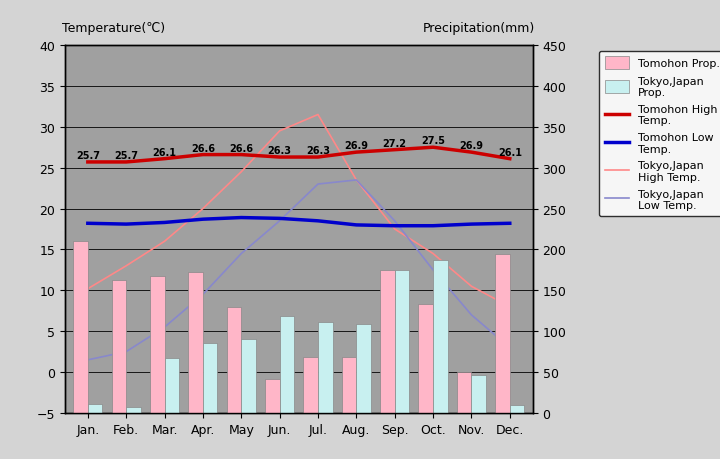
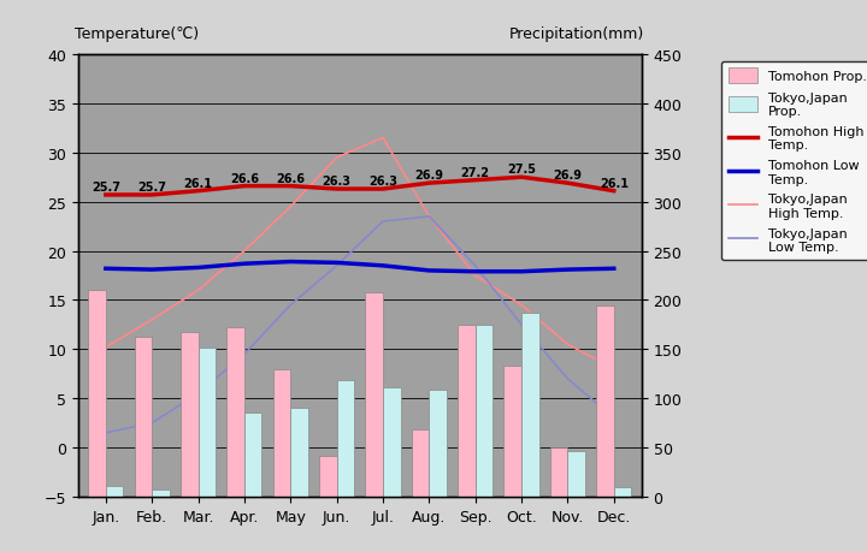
Tokyo,Japan Prop./Mar.: 67 -> 152
Tomohon Prop./Jul.: 69 -> 208
